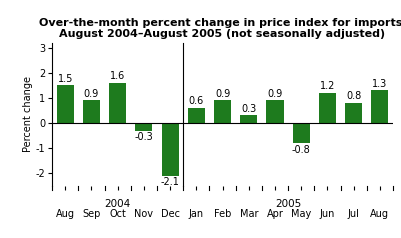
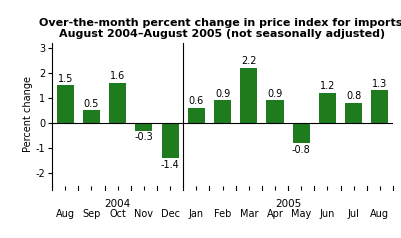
Sep: 0.9 -> 0.5
Dec: -2.1 -> -1.4
Mar: 0.3 -> 2.2
